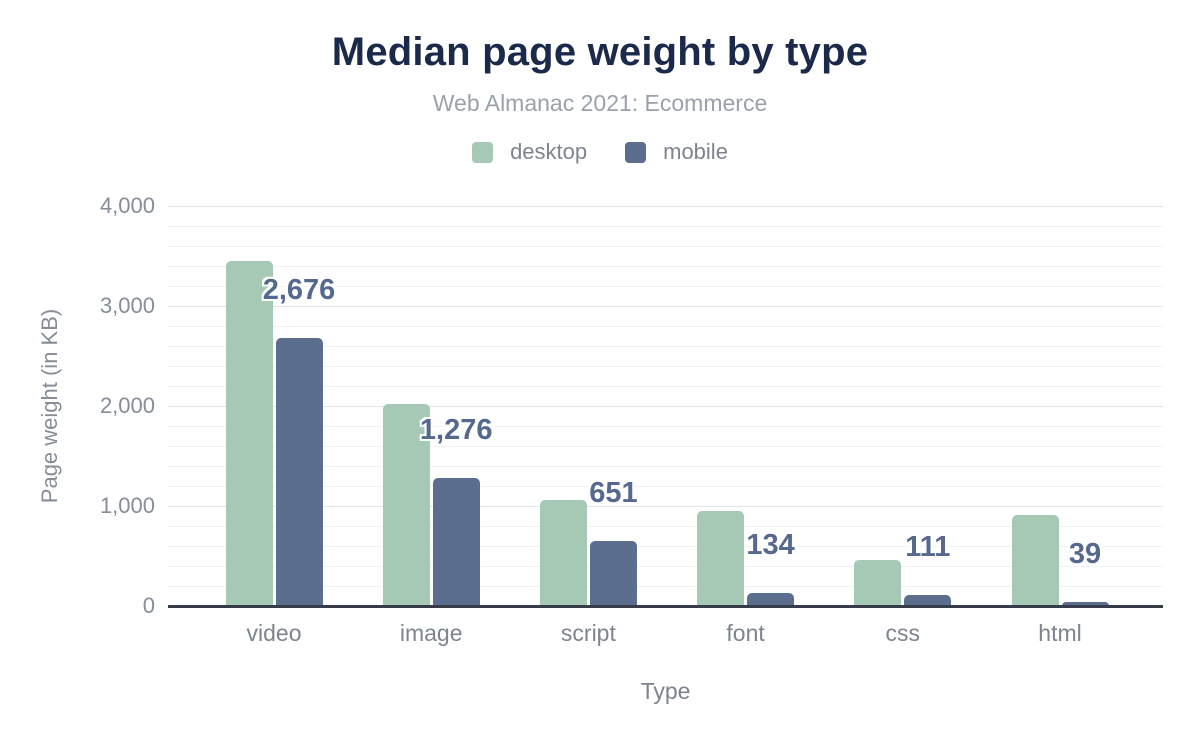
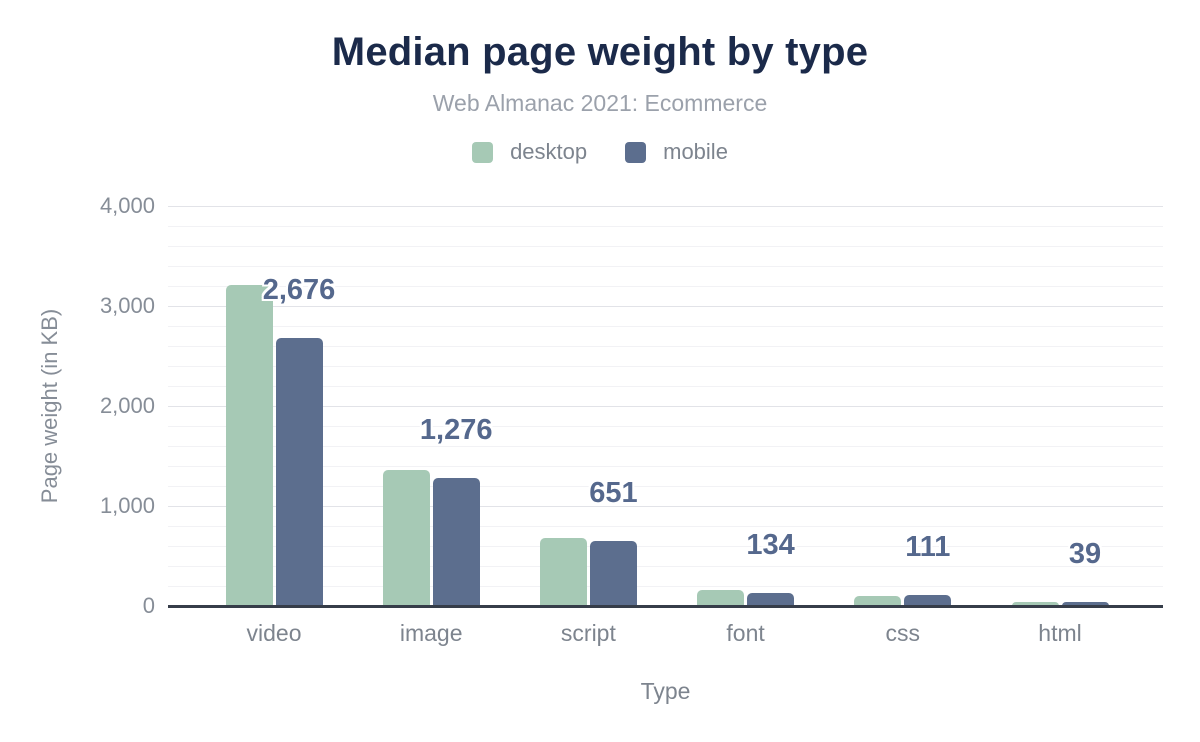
desktop/video: 3450 -> 3210
desktop/image: 2020 -> 1360
desktop/script: 1060 -> 680
desktop/font: 950 -> 160
desktop/css: 460 -> 100
desktop/html: 910 -> 40
